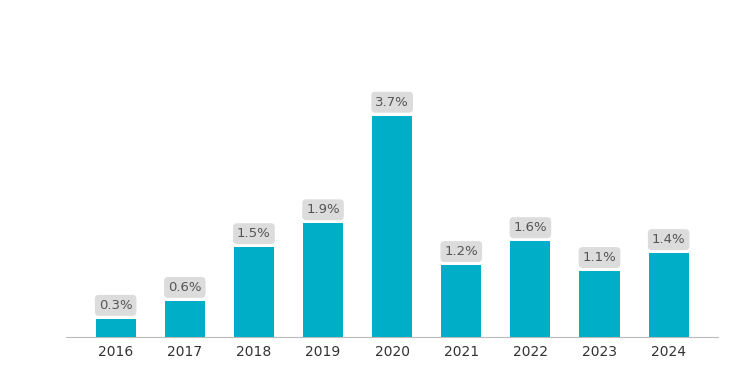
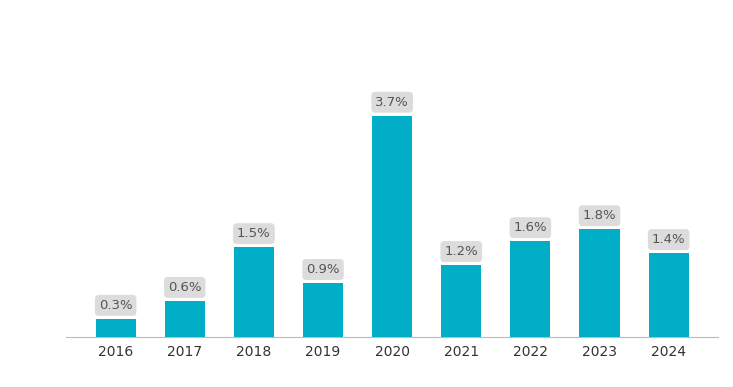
2019: 1.9% -> 0.9%
2023: 1.1% -> 1.8%
